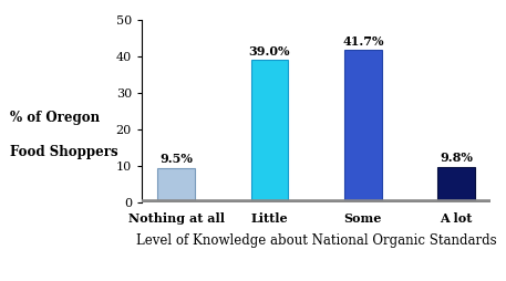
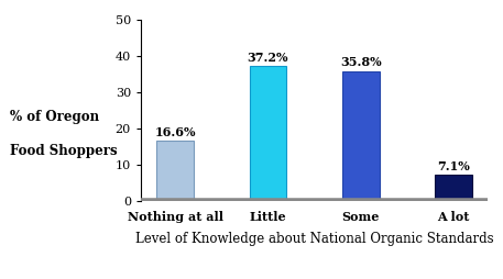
Nothing at all: 9.5% -> 16.6%
Little: 39.0% -> 37.2%
Some: 41.7% -> 35.8%
A lot: 9.8% -> 7.1%
